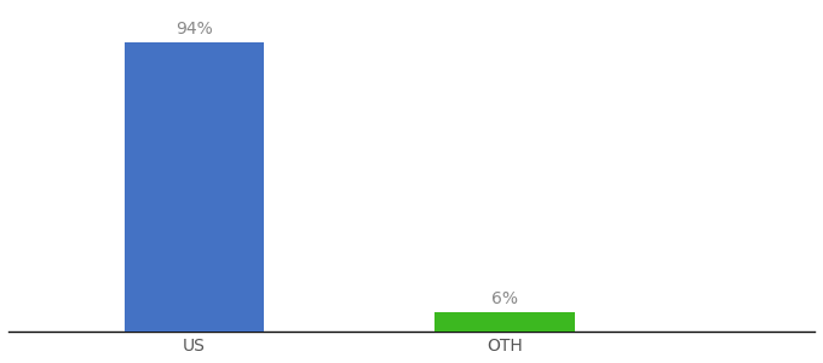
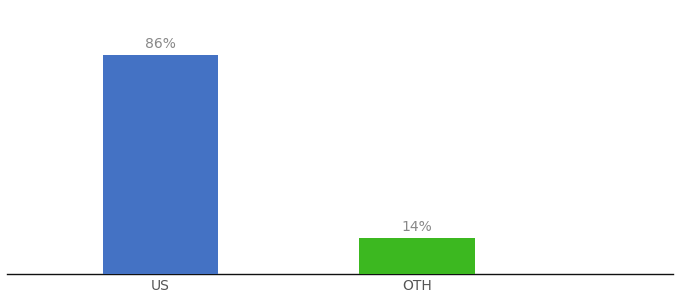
US: 94% -> 86%
OTH: 6% -> 14%
